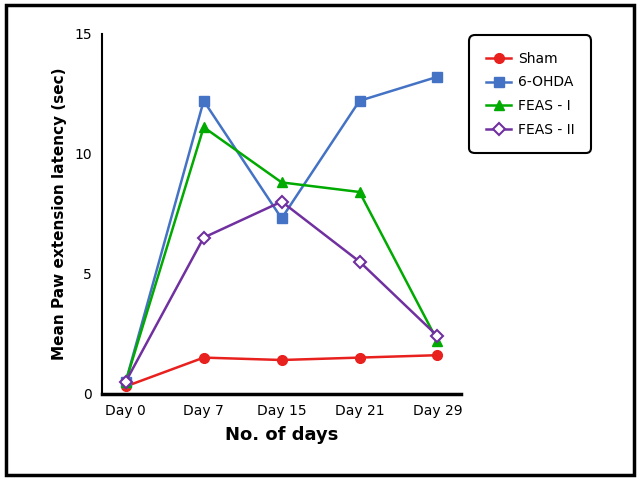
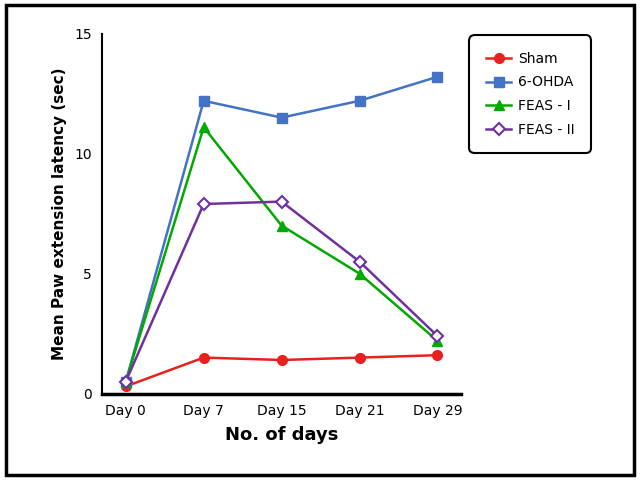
FEAS - II/Day 7: 6.5 -> 7.9
6-OHDA/Day 15: 7.3 -> 11.5
FEAS - I/Day 15: 8.8 -> 7.0
FEAS - I/Day 21: 8.4 -> 5.0
